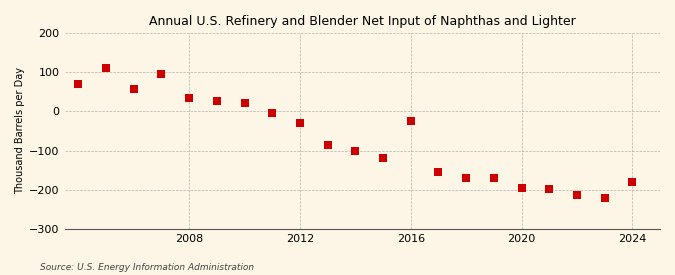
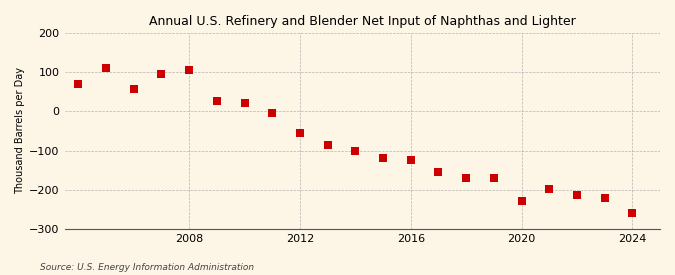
2008: 35 -> 105
2012: -30 -> -55
2016: -25 -> -125
2020: -195 -> -230
2024: -180 -> -260
